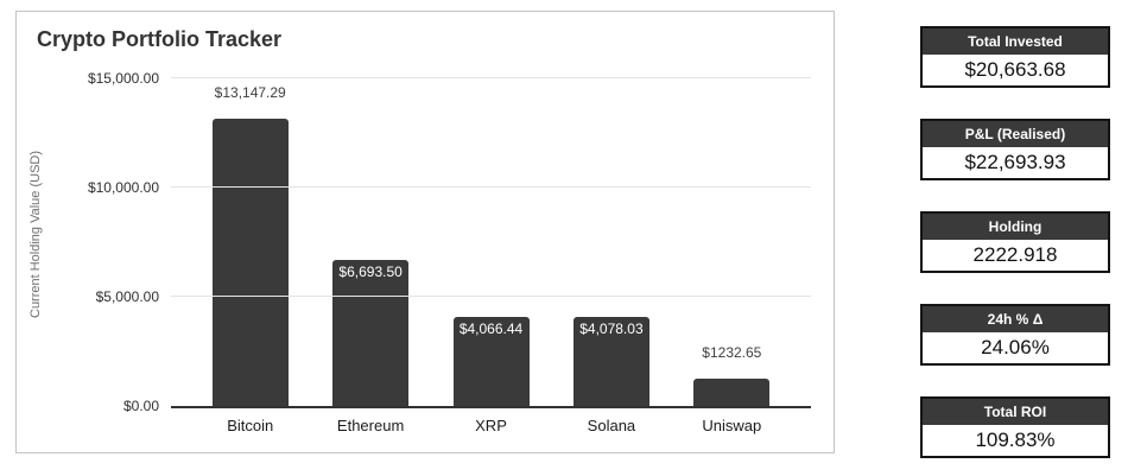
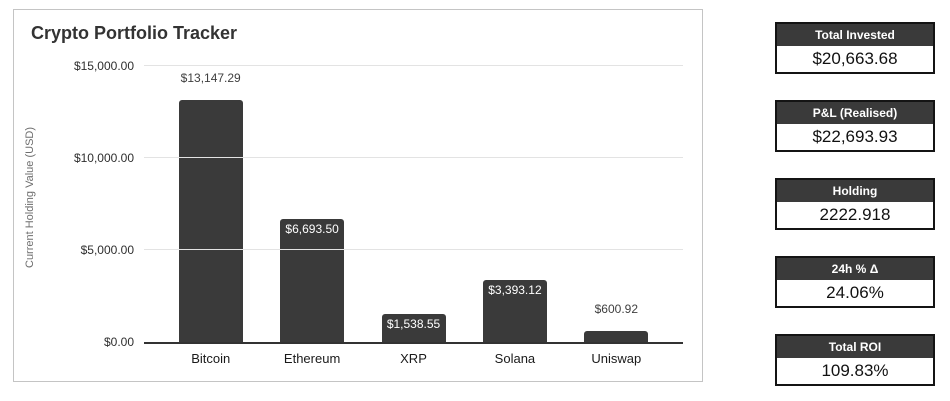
XRP: $4,066.44 -> $1,538.55
Solana: $4,078.03 -> $3,393.12
Uniswap: $1232.65 -> $600.92
